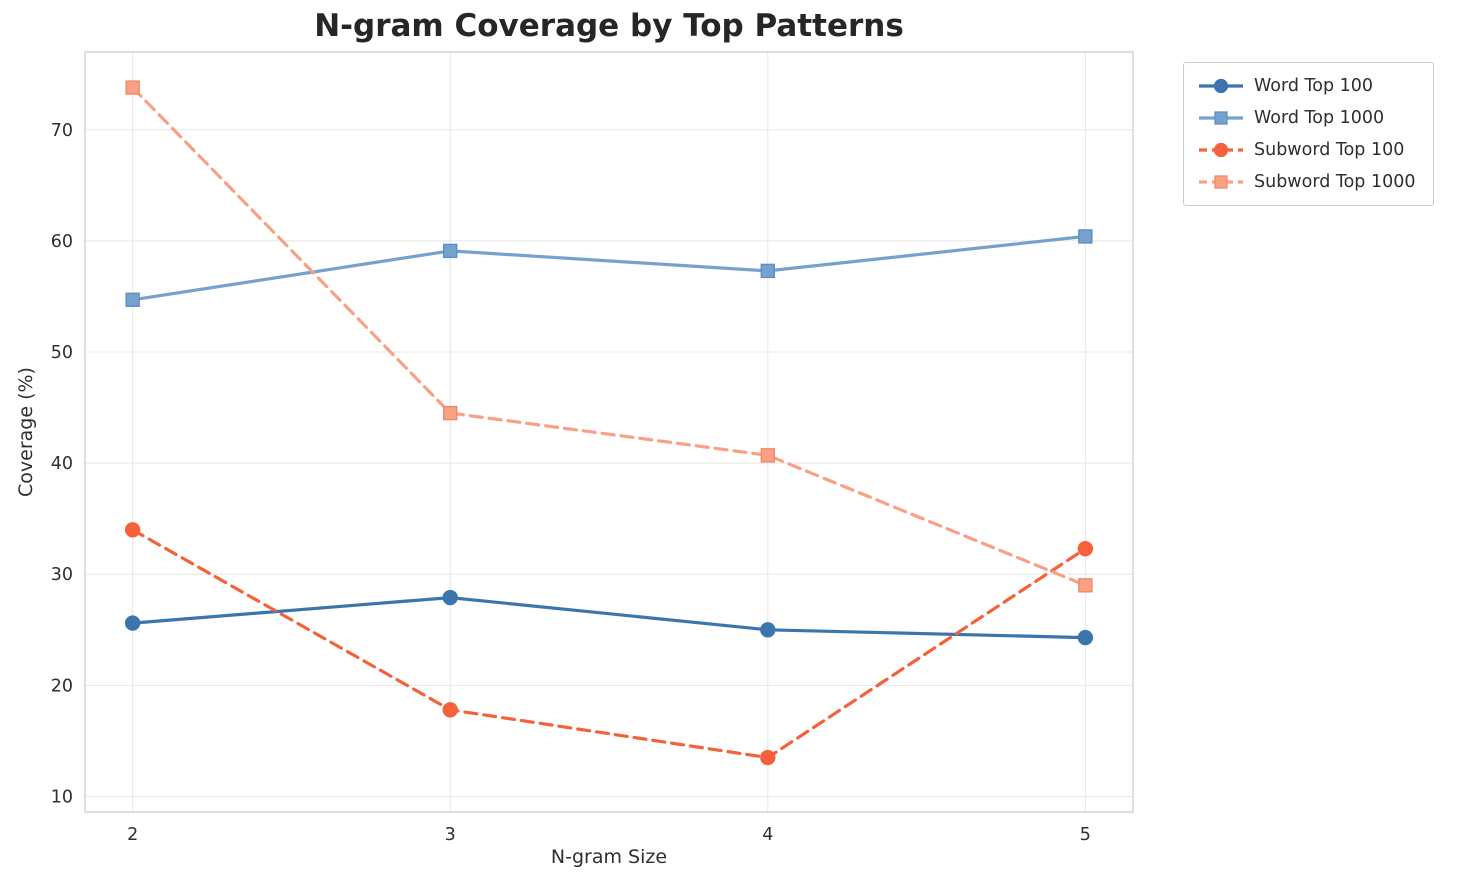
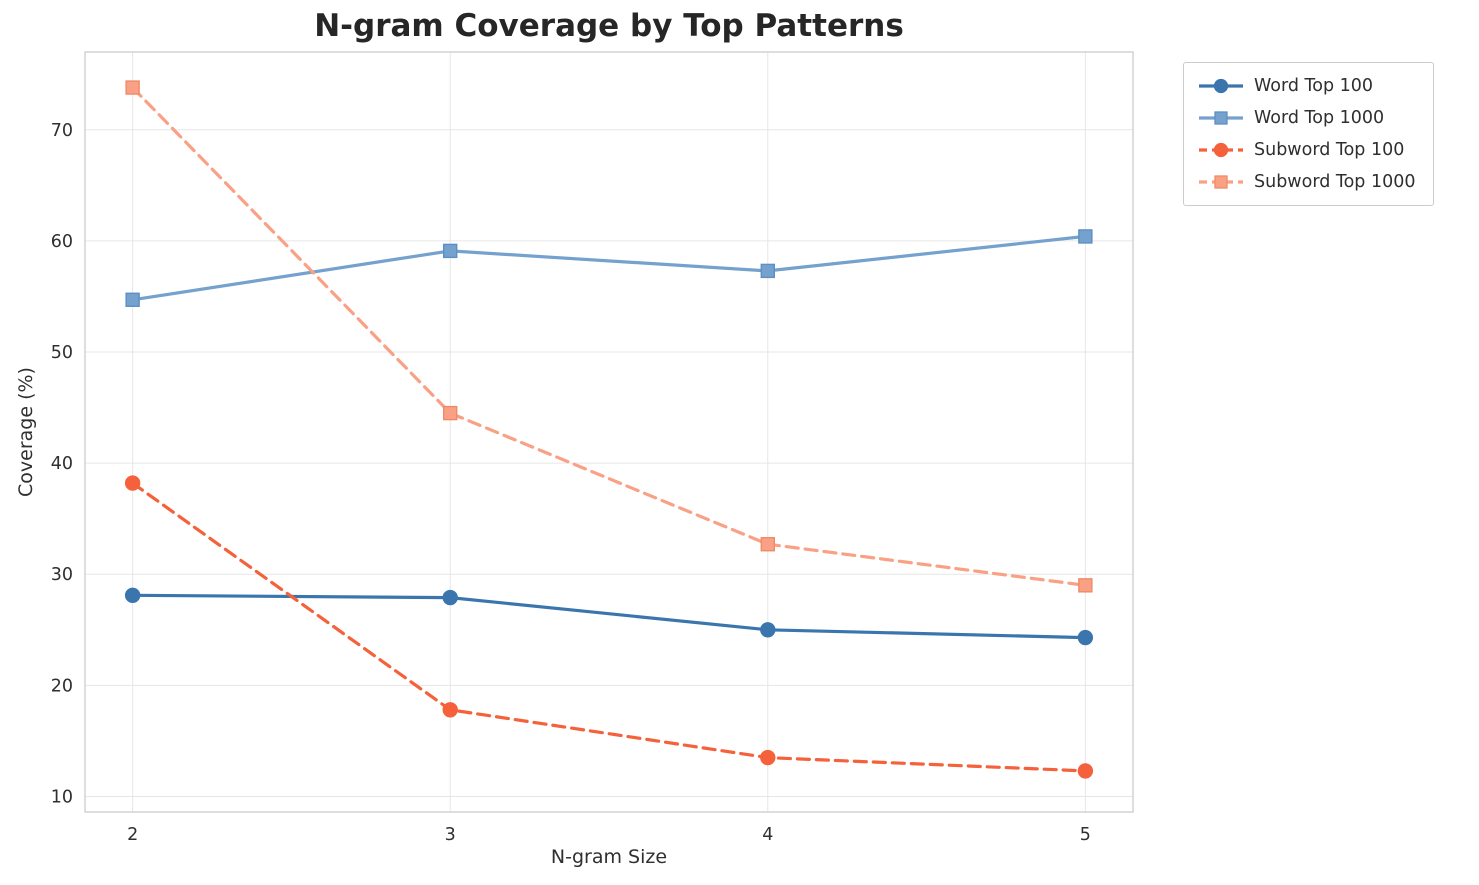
Word Top 100/2: 25.6 -> 28.1
Subword Top 100/2: 34.0 -> 38.2
Subword Top 1000/4: 40.7 -> 32.7
Subword Top 100/5: 32.3 -> 12.3
